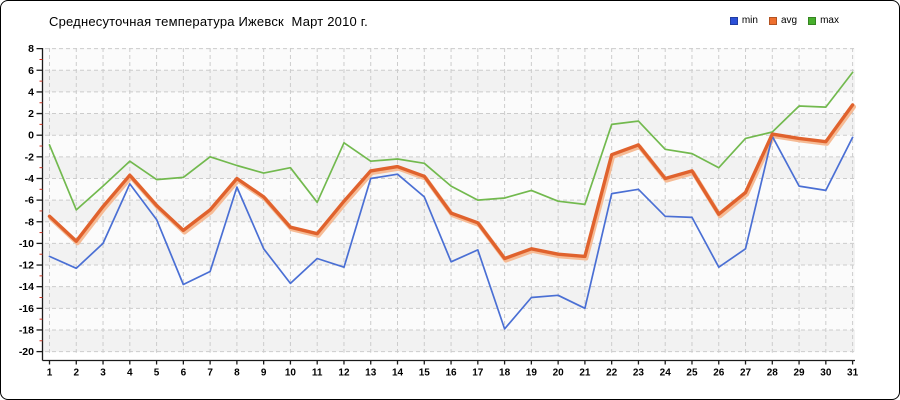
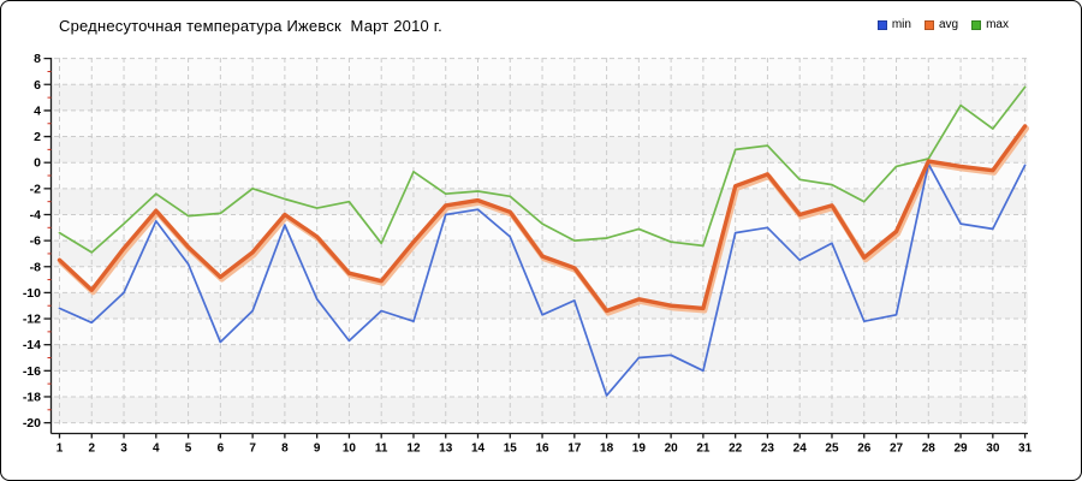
max/1: -0.9 -> -5.4
min/7: -12.6 -> -11.4
min/25: -7.6 -> -6.2
min/27: -10.5 -> -11.7
max/29: 2.7 -> 4.4
